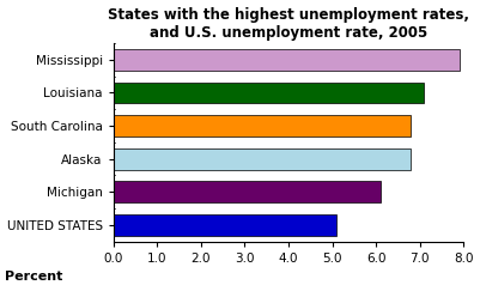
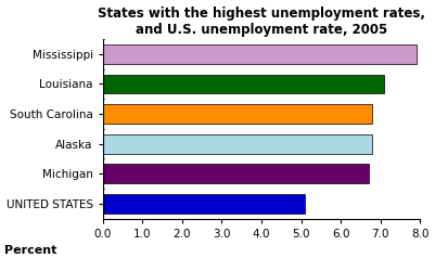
Michigan: 6.1 -> 6.7
